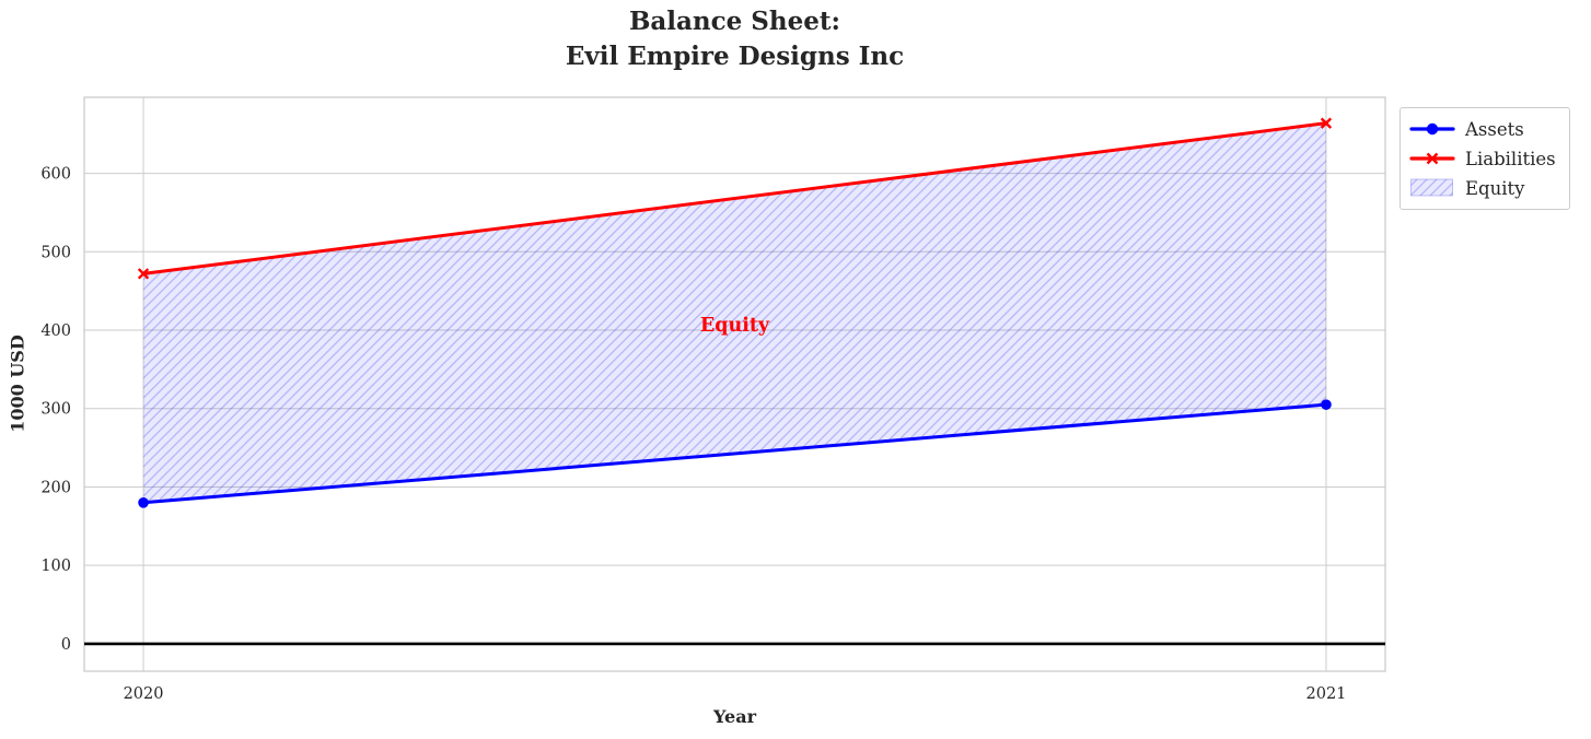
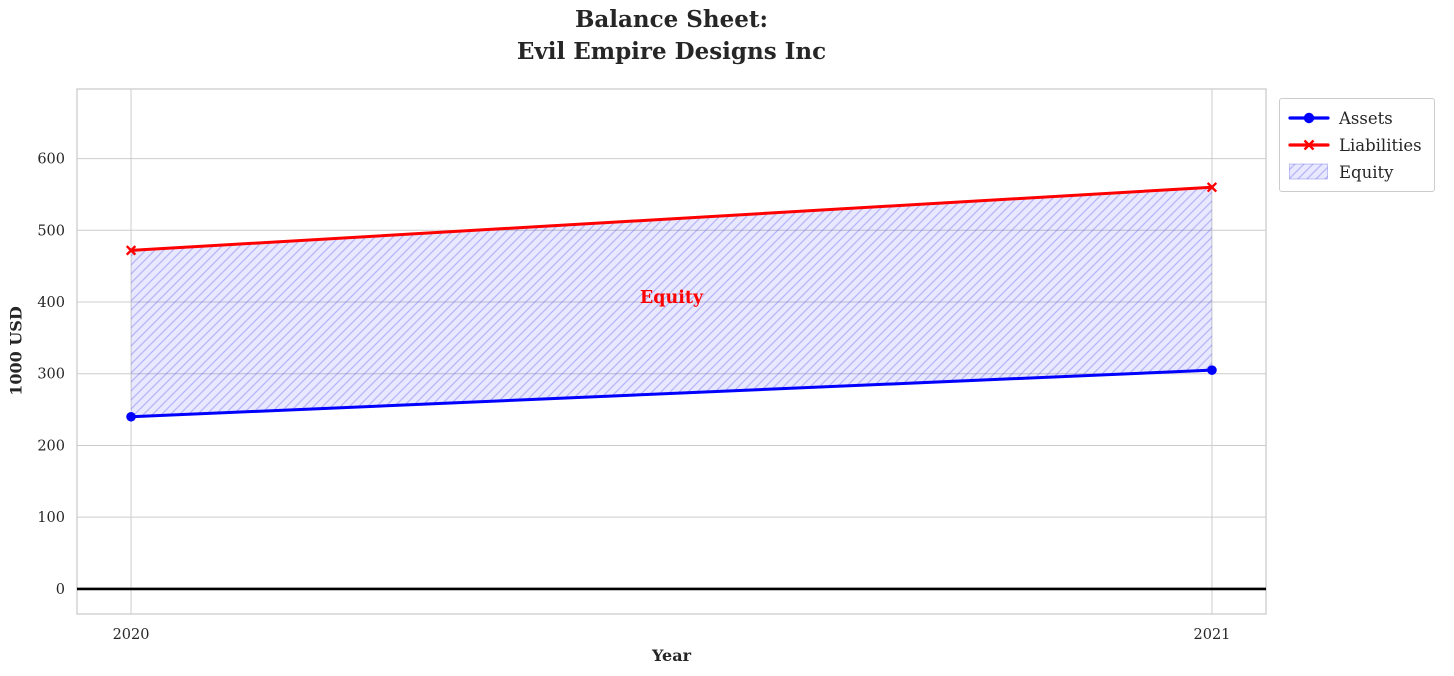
Assets/2020: 180 -> 240
Liabilities/2021: 660 -> 560
